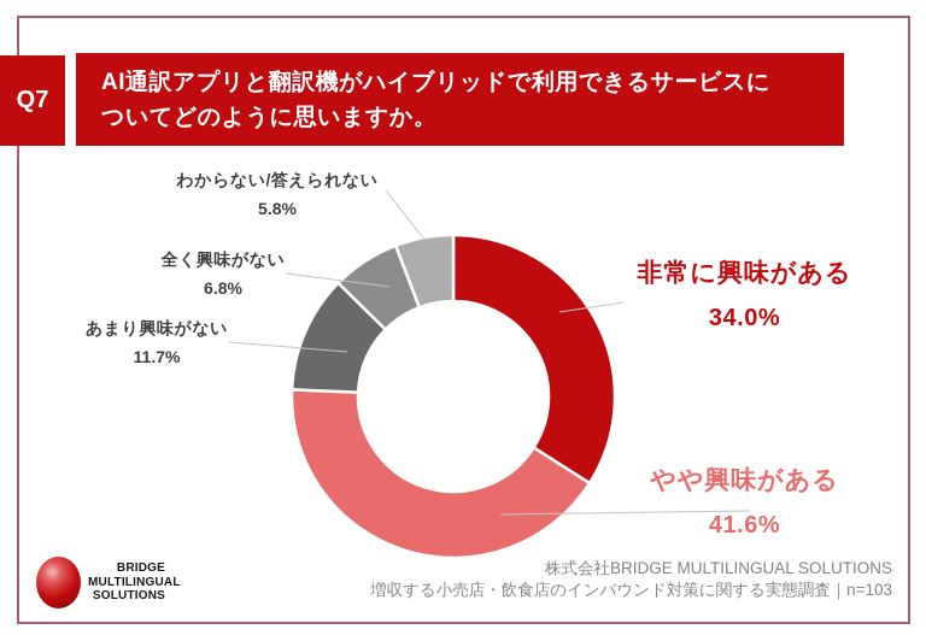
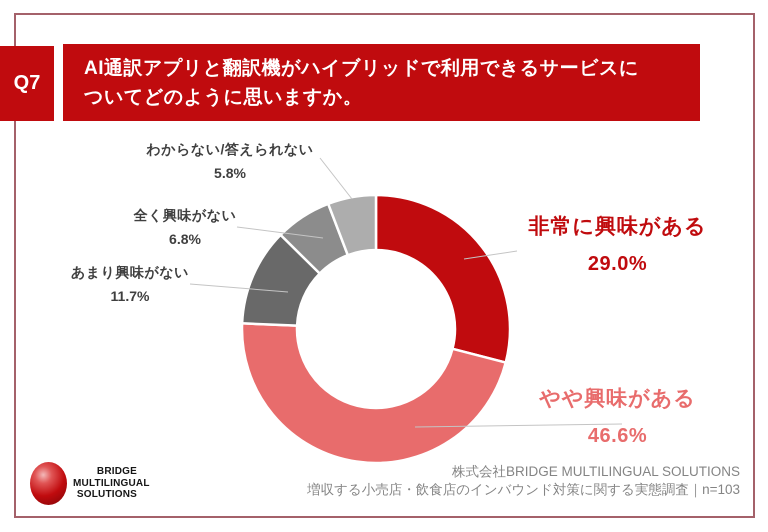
非常に興味がある: 34.0% -> 29.0%
やや興味がある: 41.6% -> 46.6%
